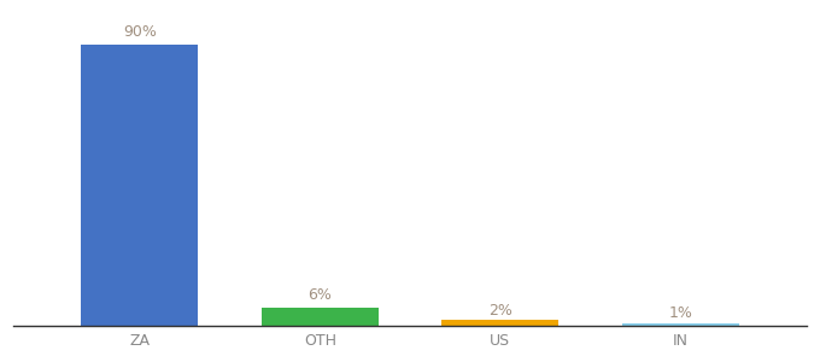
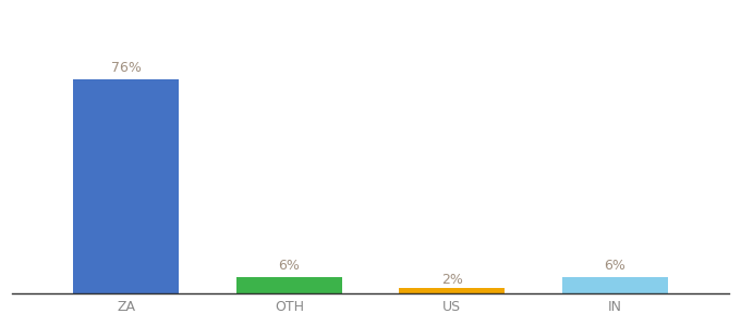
ZA: 90% -> 76%
IN: 1% -> 6%
